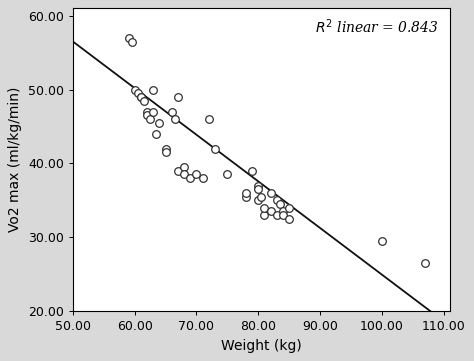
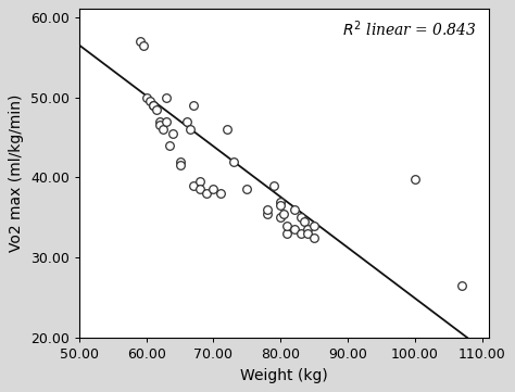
100.00: 29.5 -> 39.8
